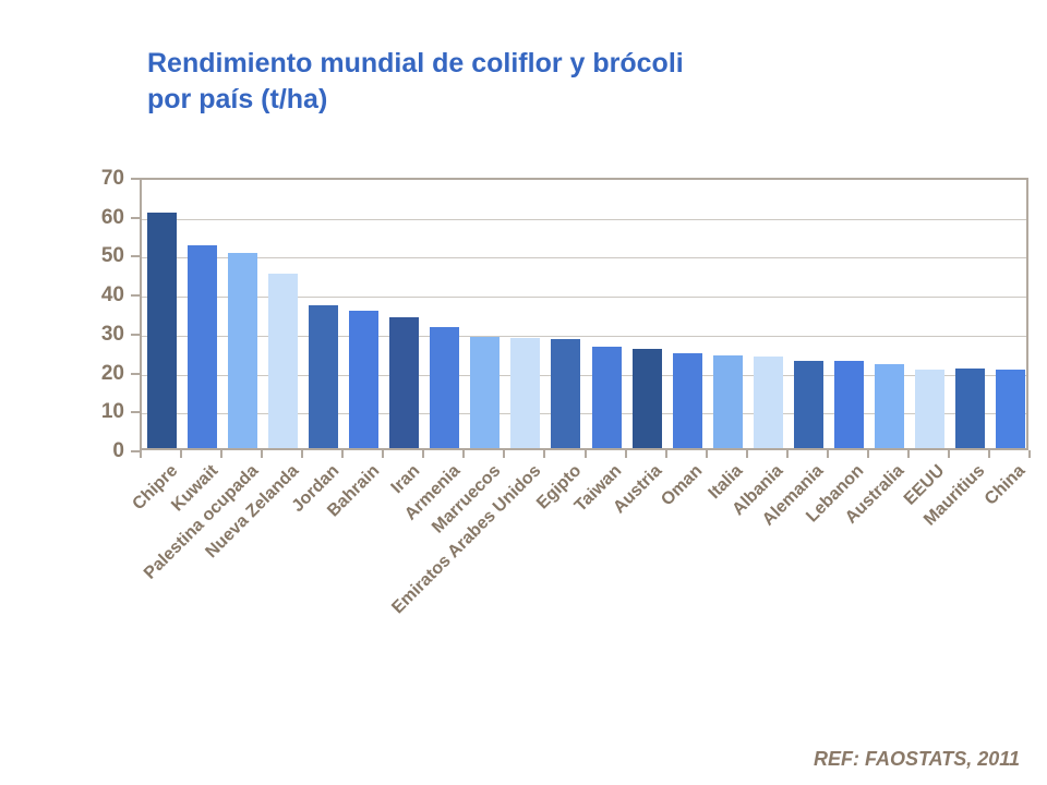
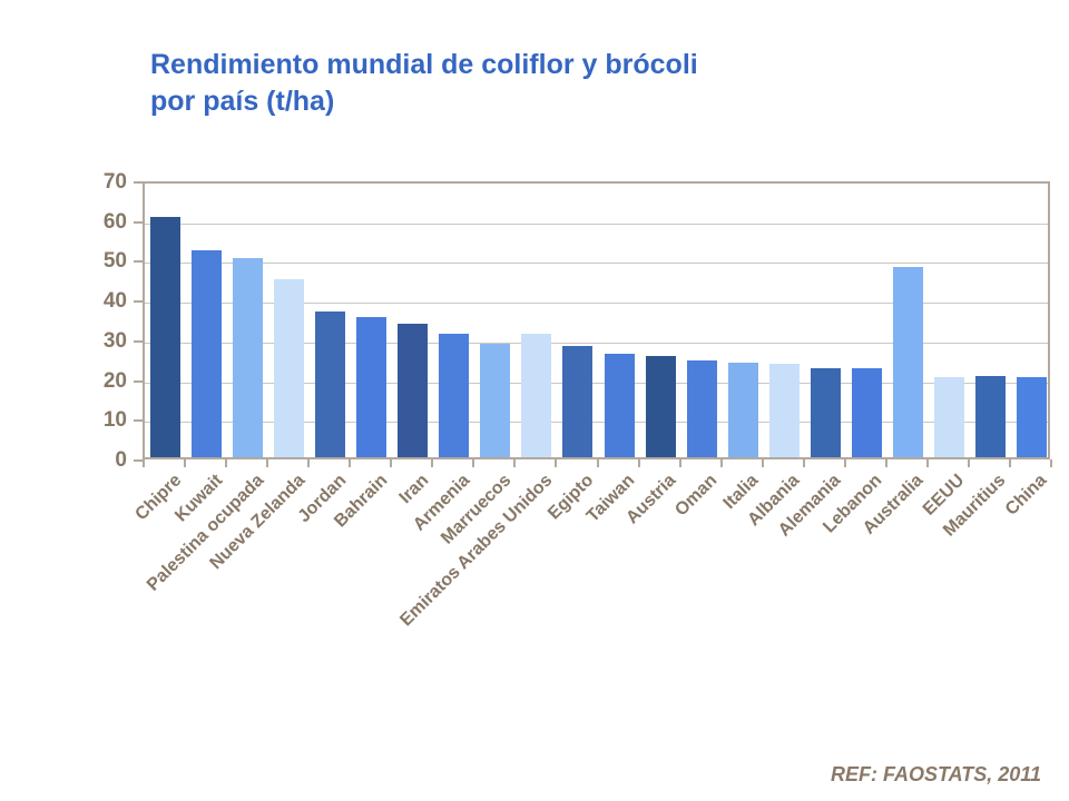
Emiratos Arabes Unidos: 28 -> 31
Australia: 22 -> 48
